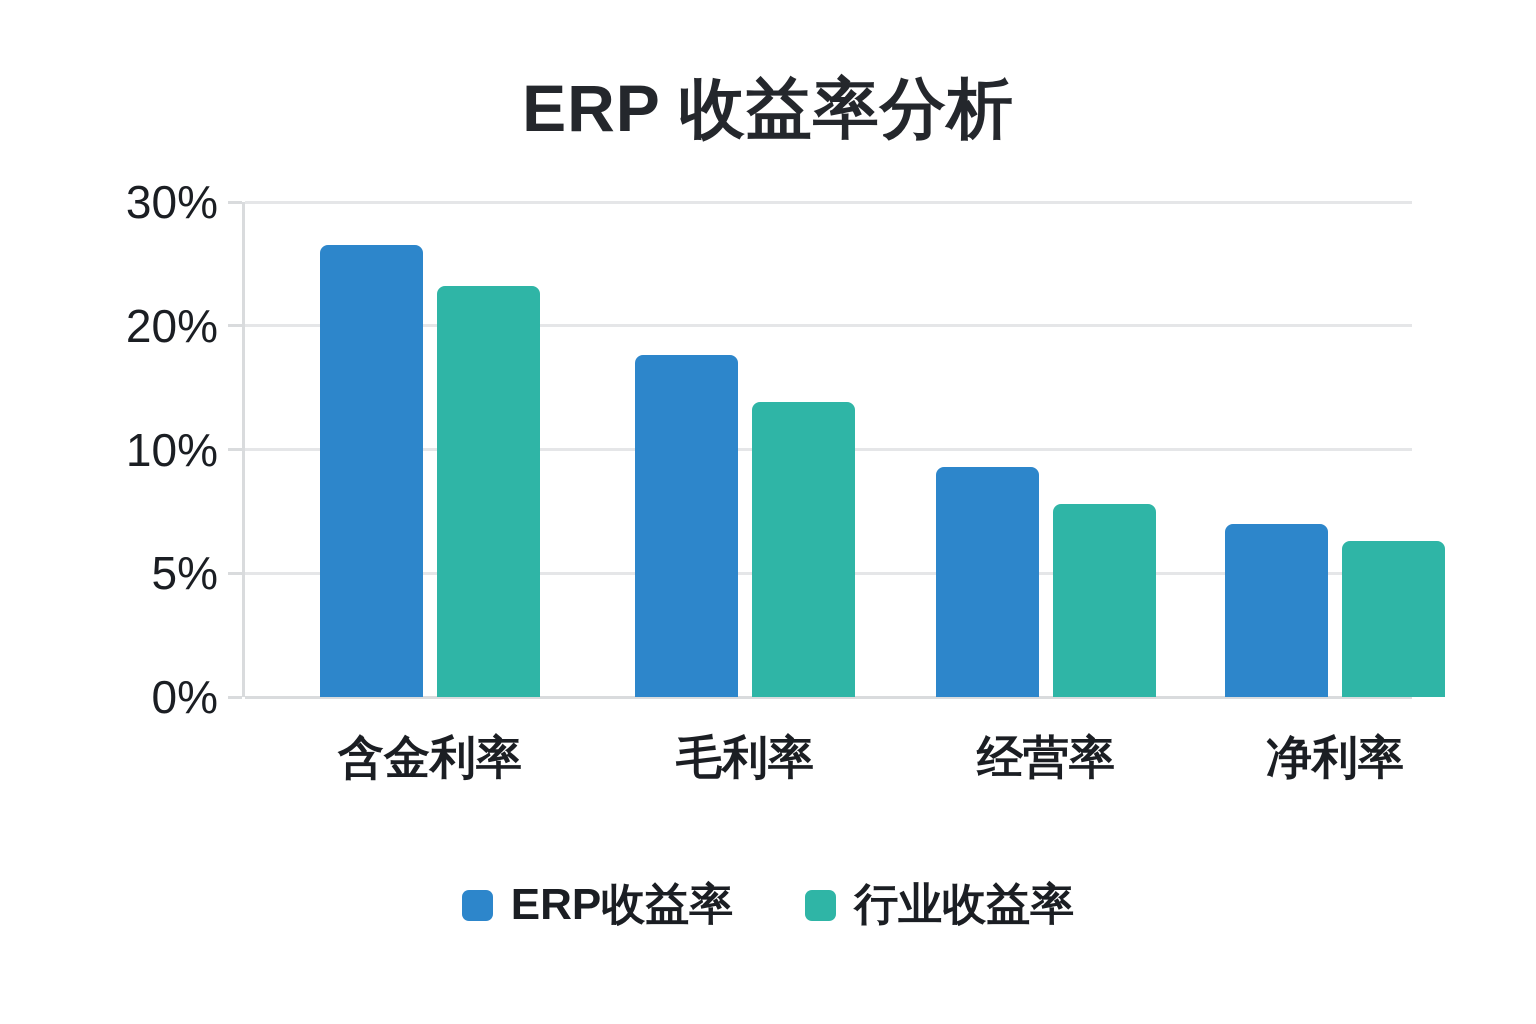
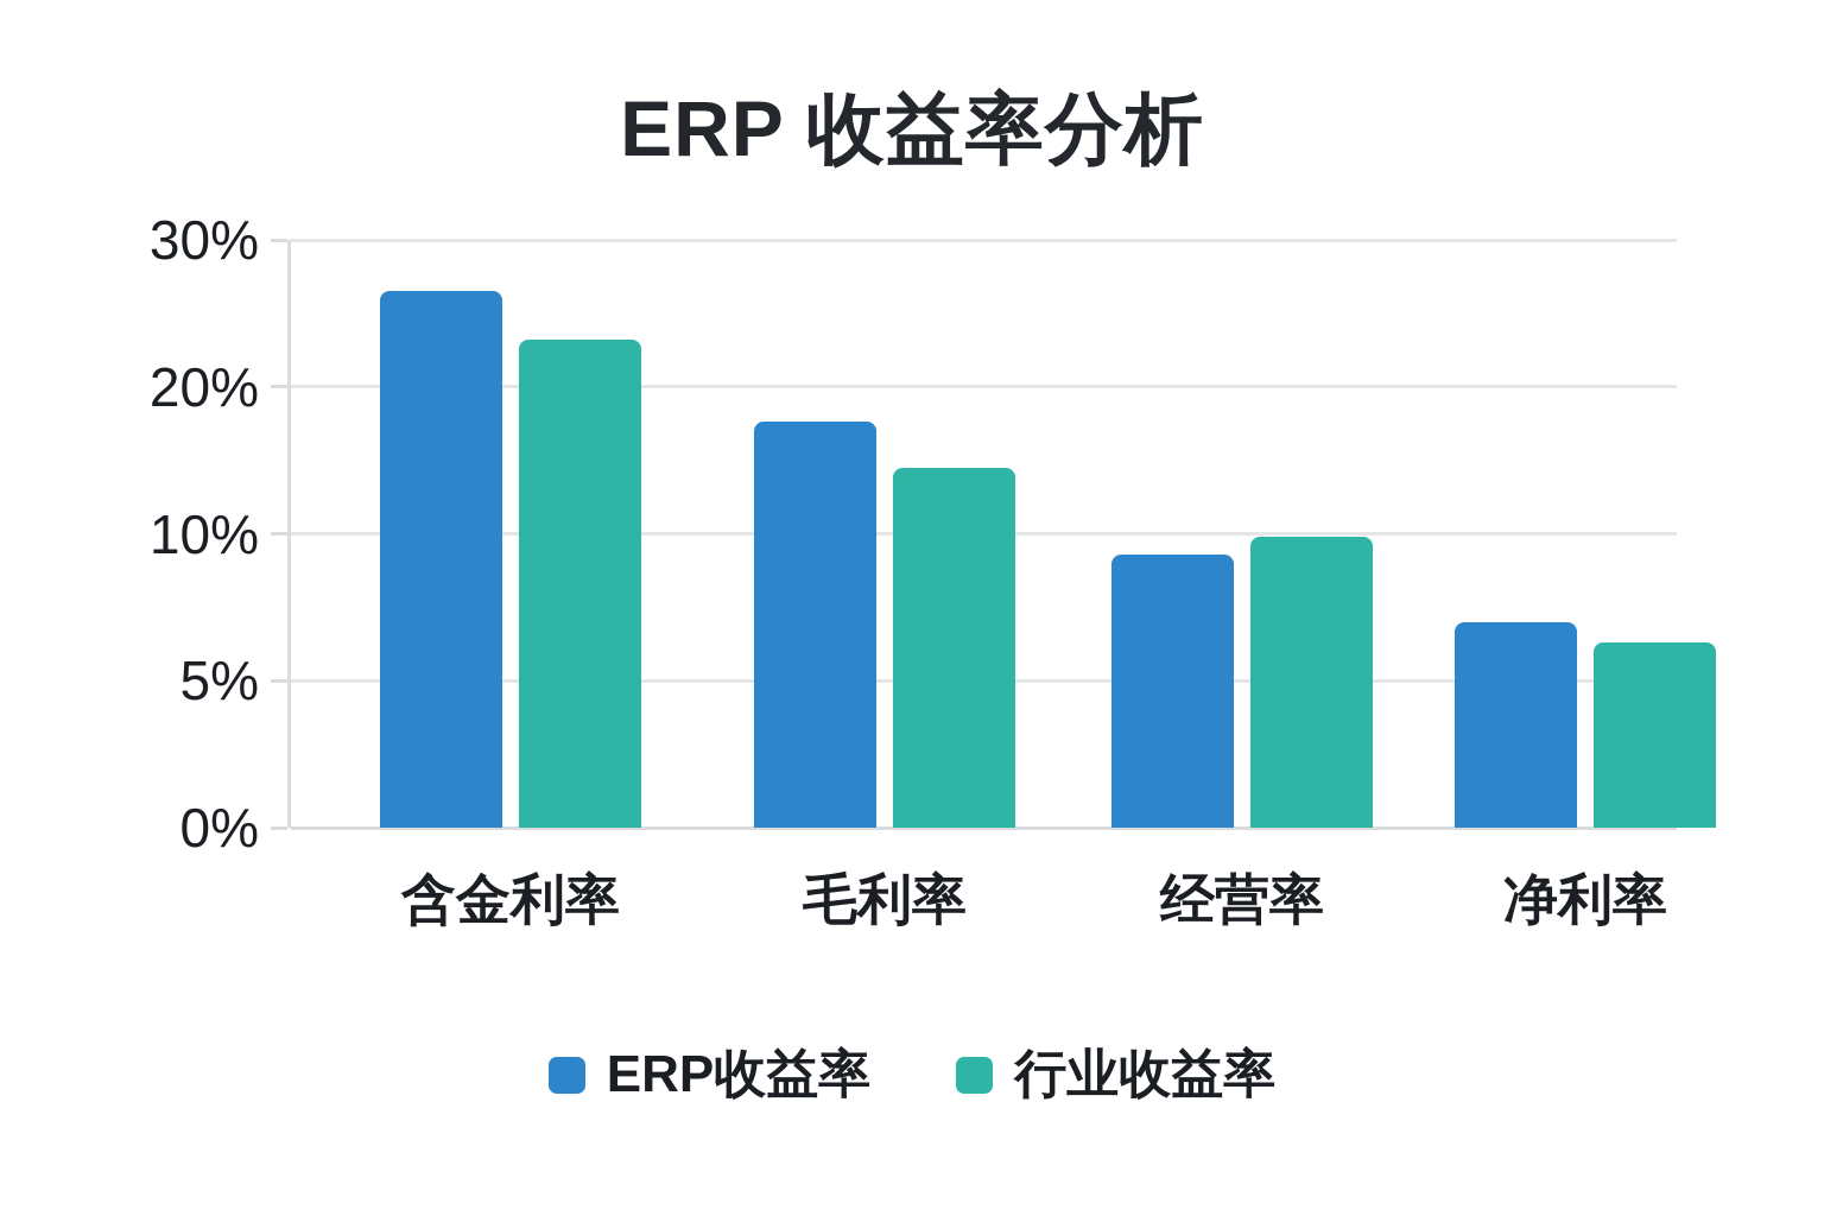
行业收益率/毛利率: 13.8% -> 14.5%
行业收益率/经营率: 7.8% -> 9.9%
